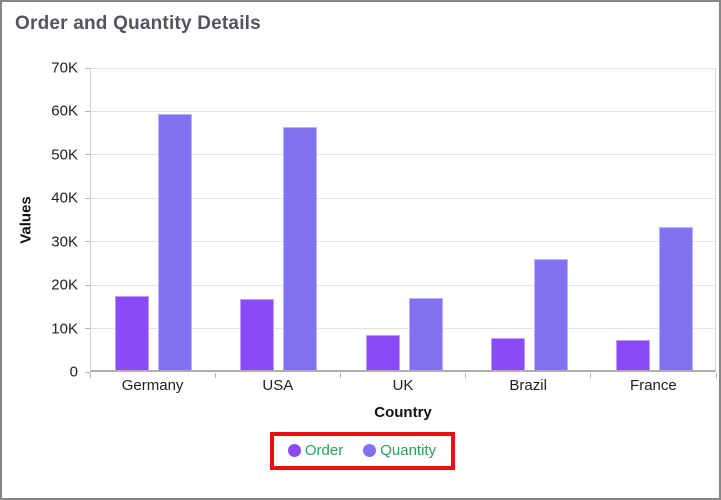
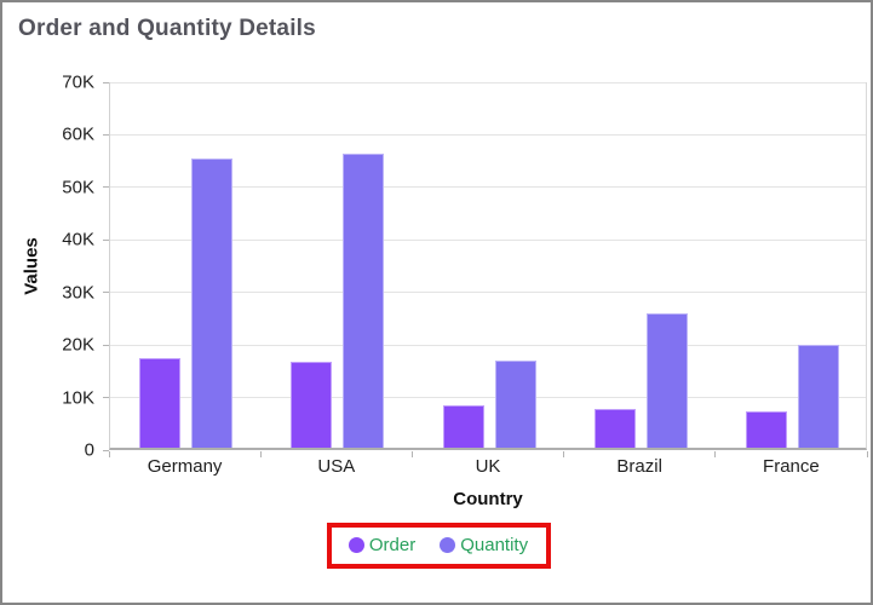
Quantity/Germany: 59K -> 55K
Quantity/France: 33K -> 20K
